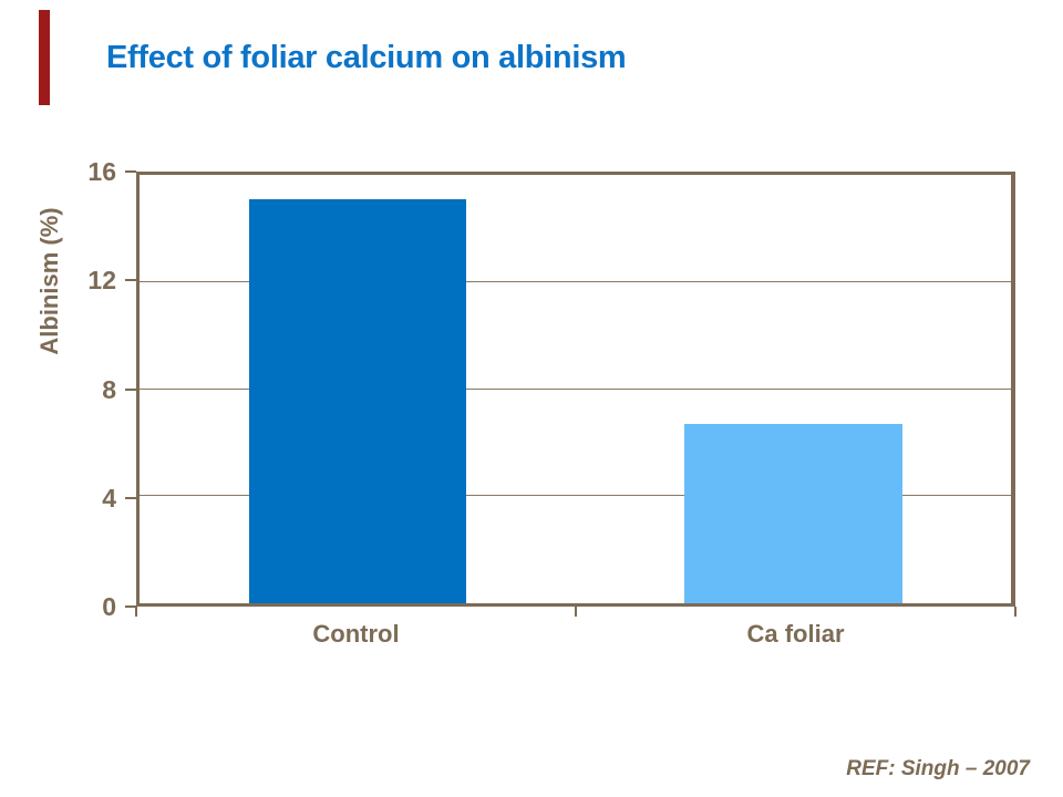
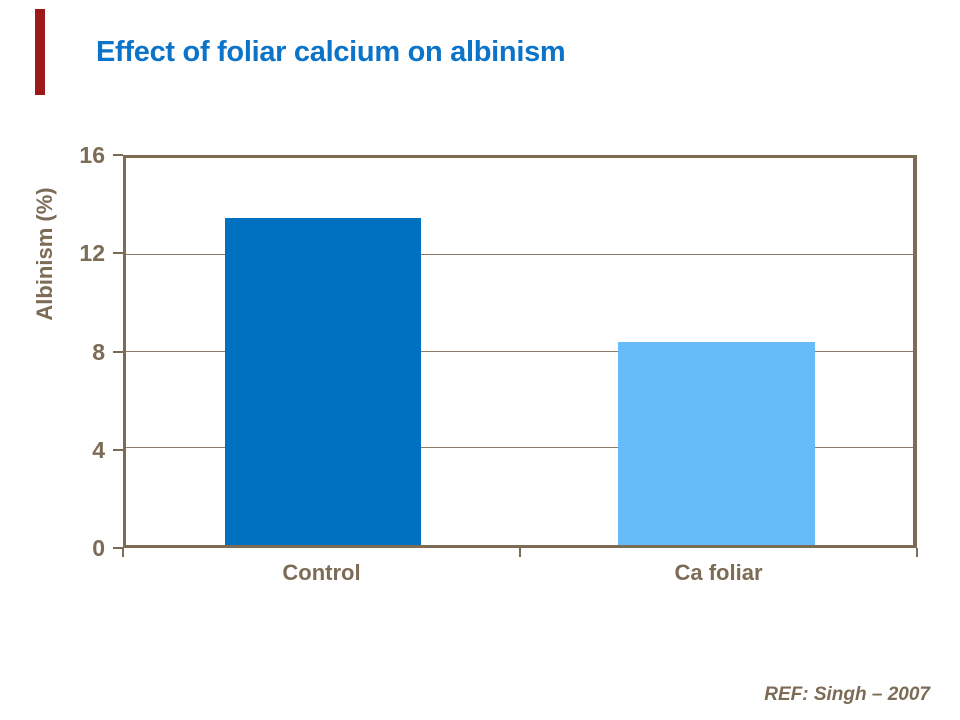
Control: 15.1 -> 13.5
Ca foliar: 6.7 -> 8.4
